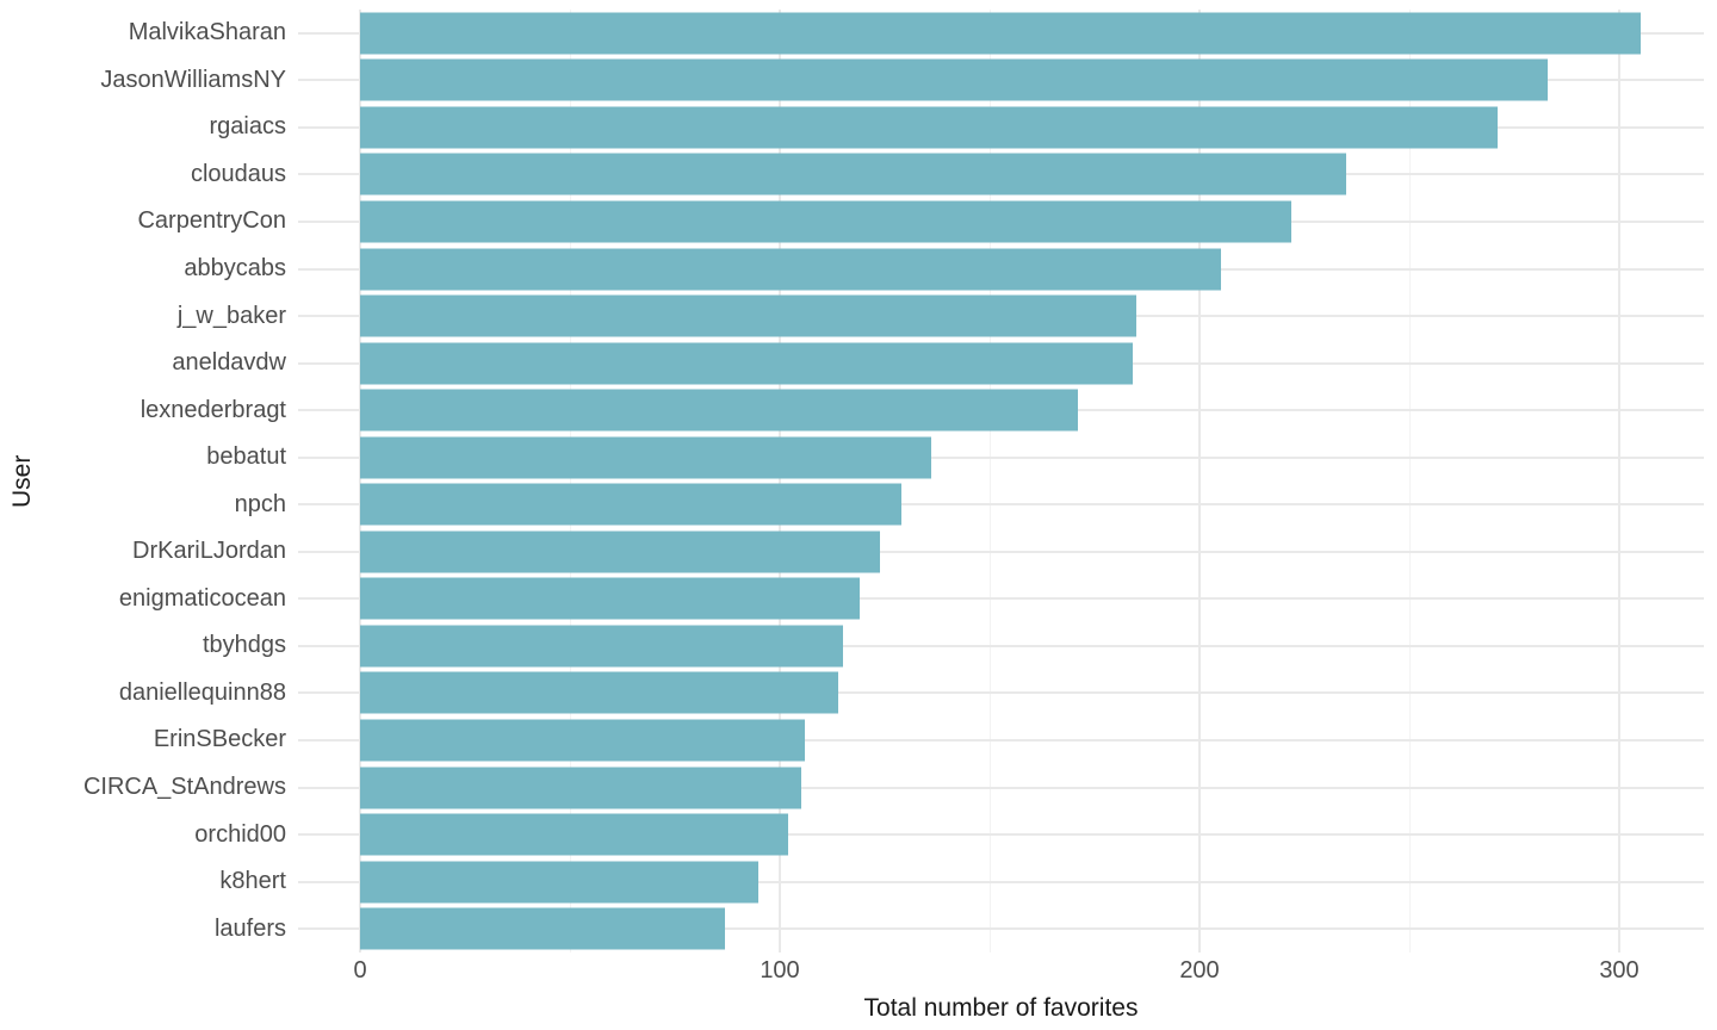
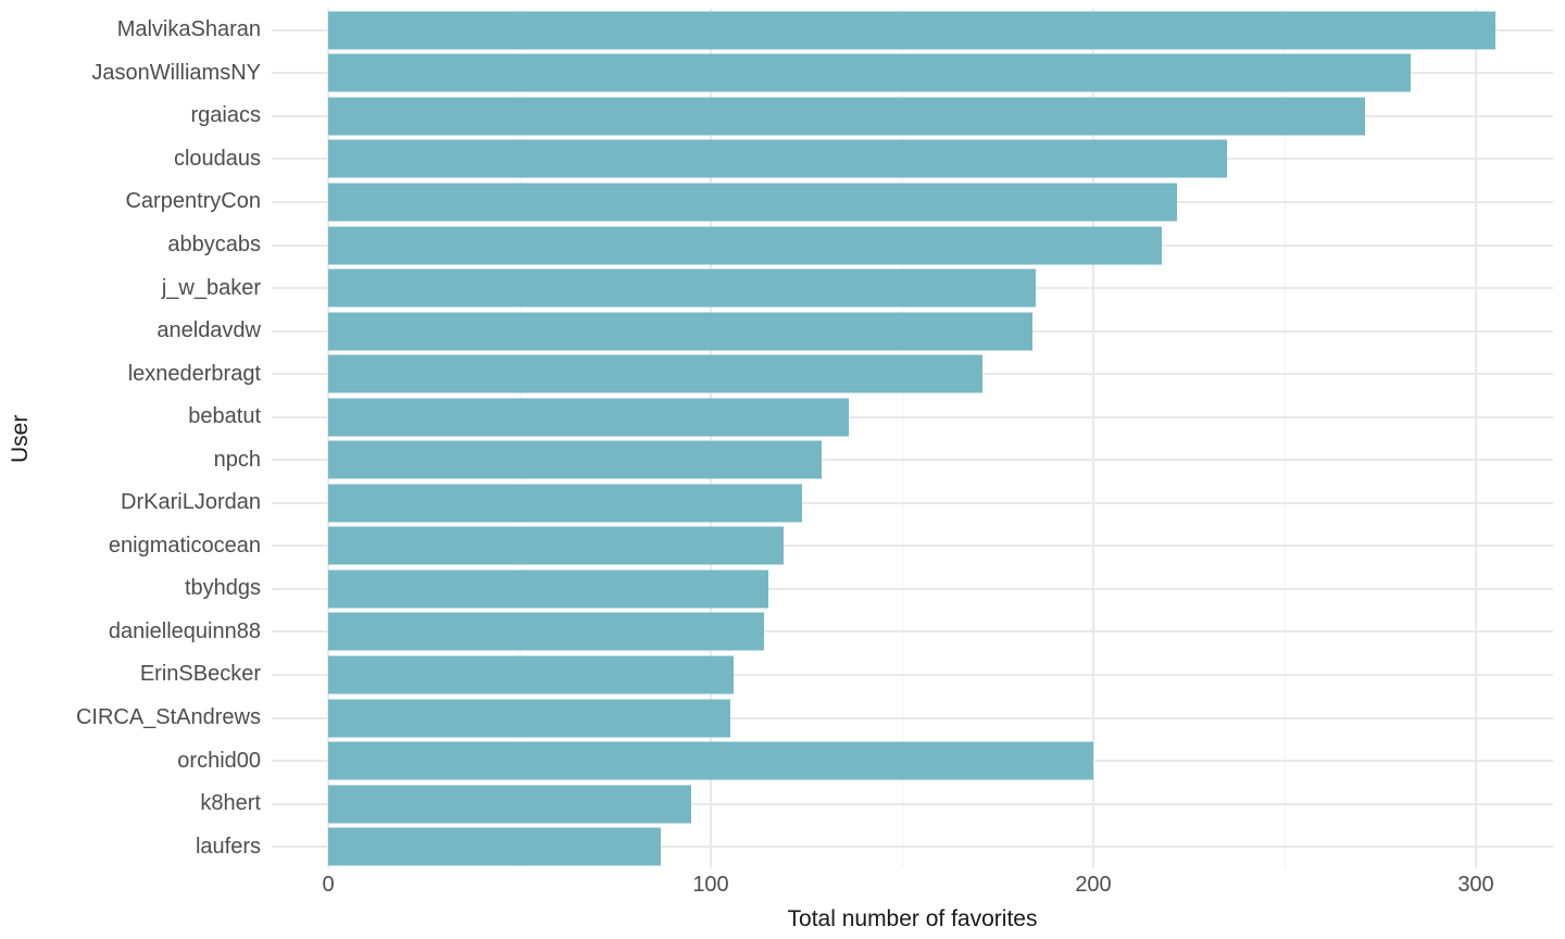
abbycabs: 205 -> 218
orchid00: 102 -> 200
